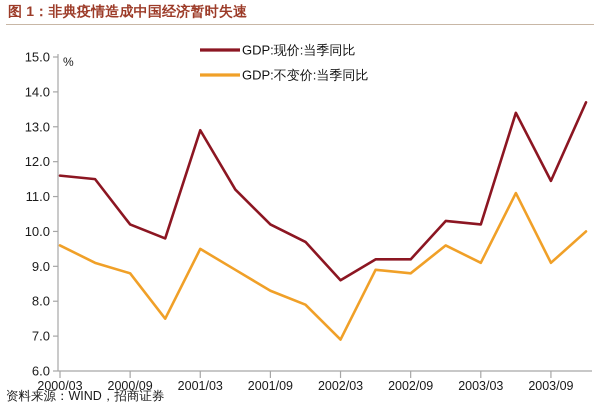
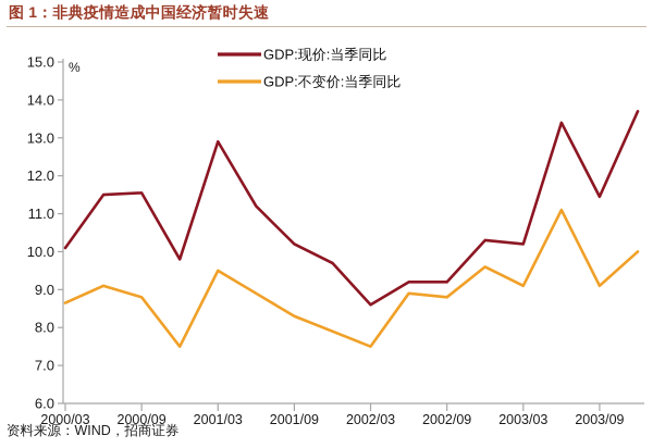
GDP:现价:当季同比/2000/03: 11.6 -> 10.1
GDP:不变价:当季同比/2000/03: 9.6 -> 8.7
GDP:现价:当季同比/2000/09: 10.2 -> 11.6
GDP:不变价:当季同比/2002/03: 6.9 -> 7.5
